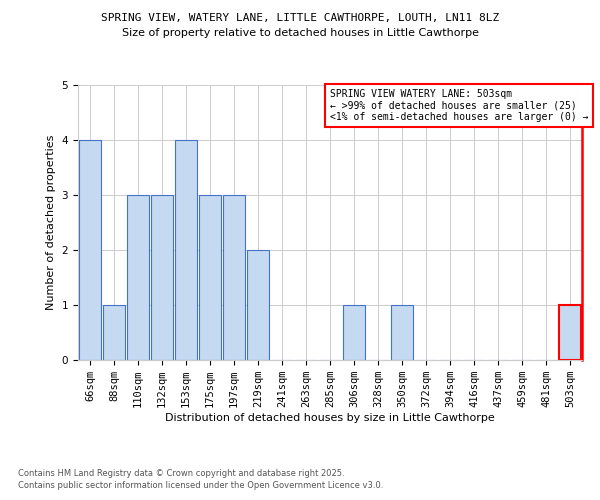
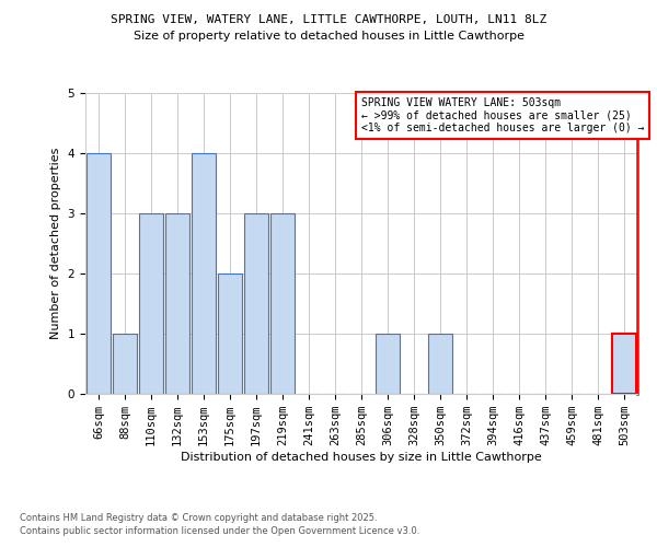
175sqm: 3 -> 2
219sqm: 2 -> 3
